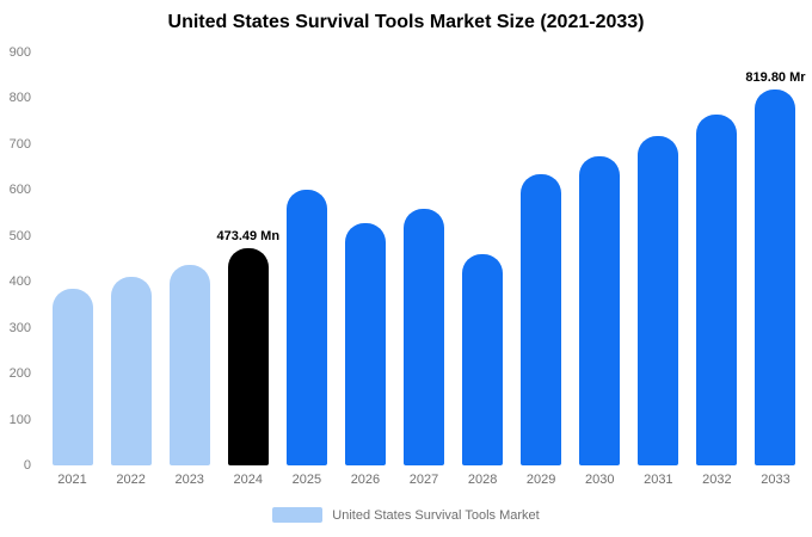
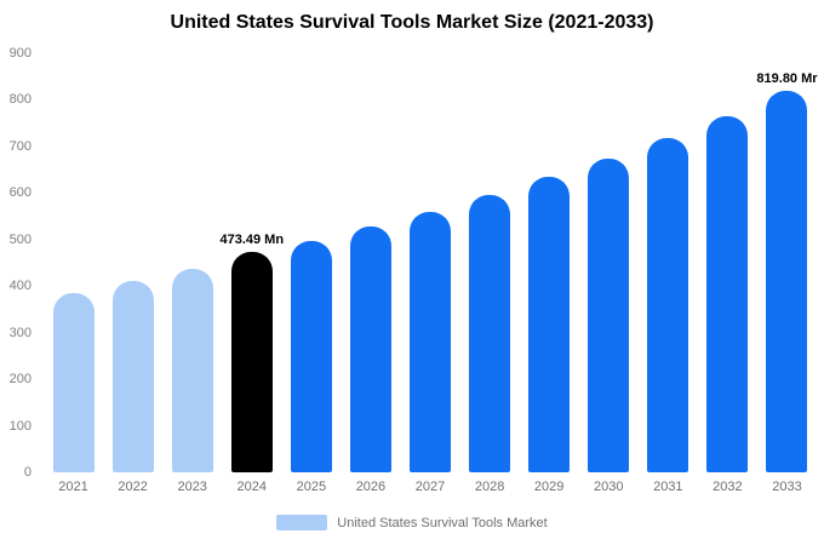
2025: 600 -> 500
2028: 460 -> 600
